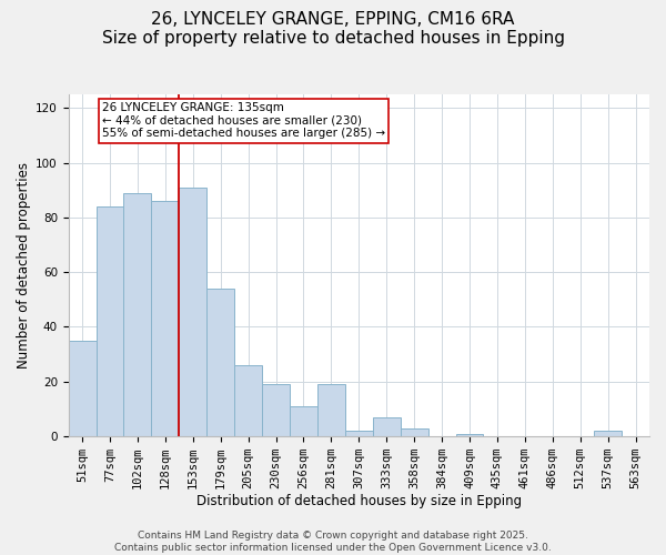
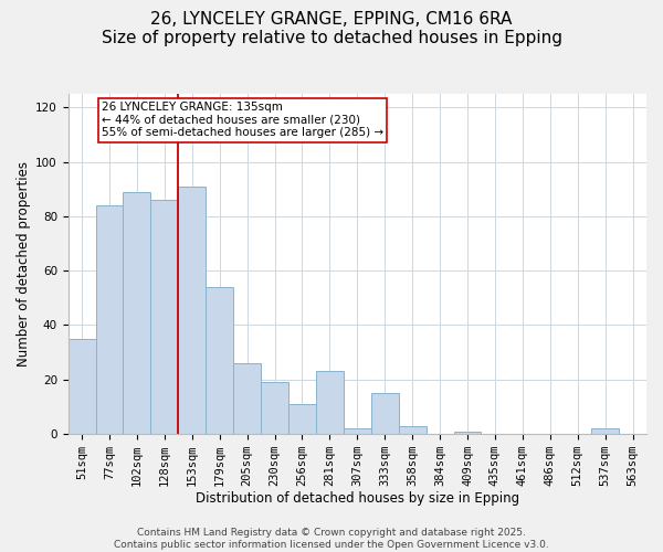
281sqm: 19 -> 23
333sqm: 7 -> 15
